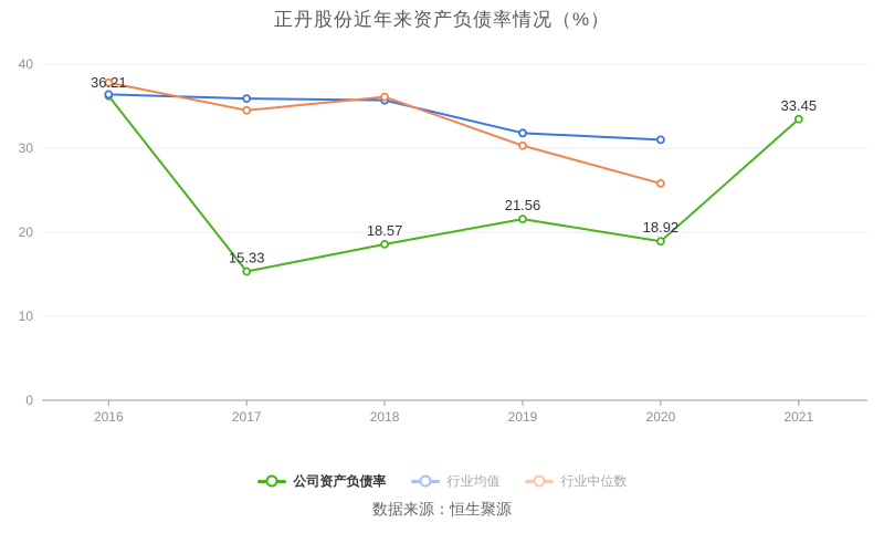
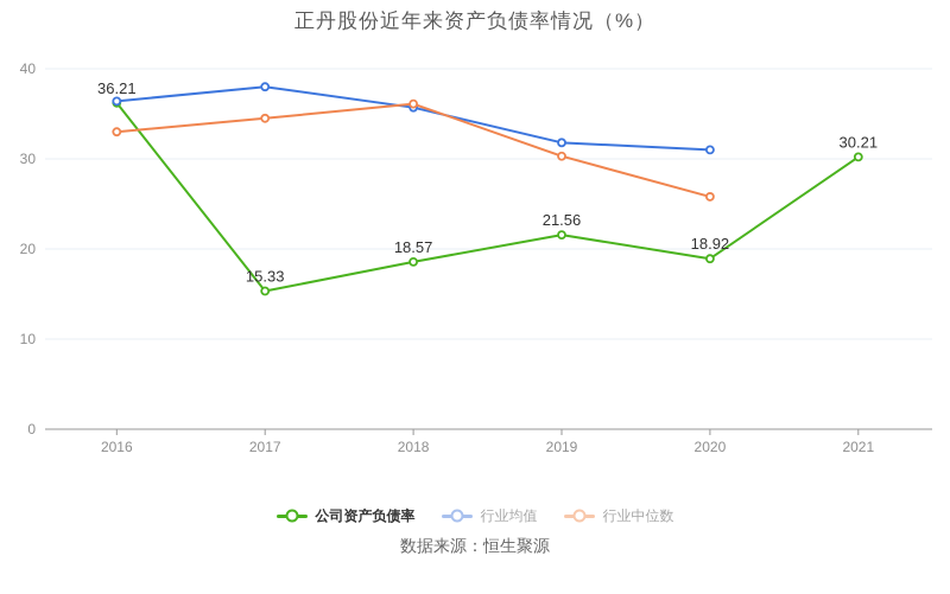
行业中位数/2016: 38 -> 33
行业均值/2017: 36 -> 38
公司资产负债率/2021: 33.45 -> 30.21
